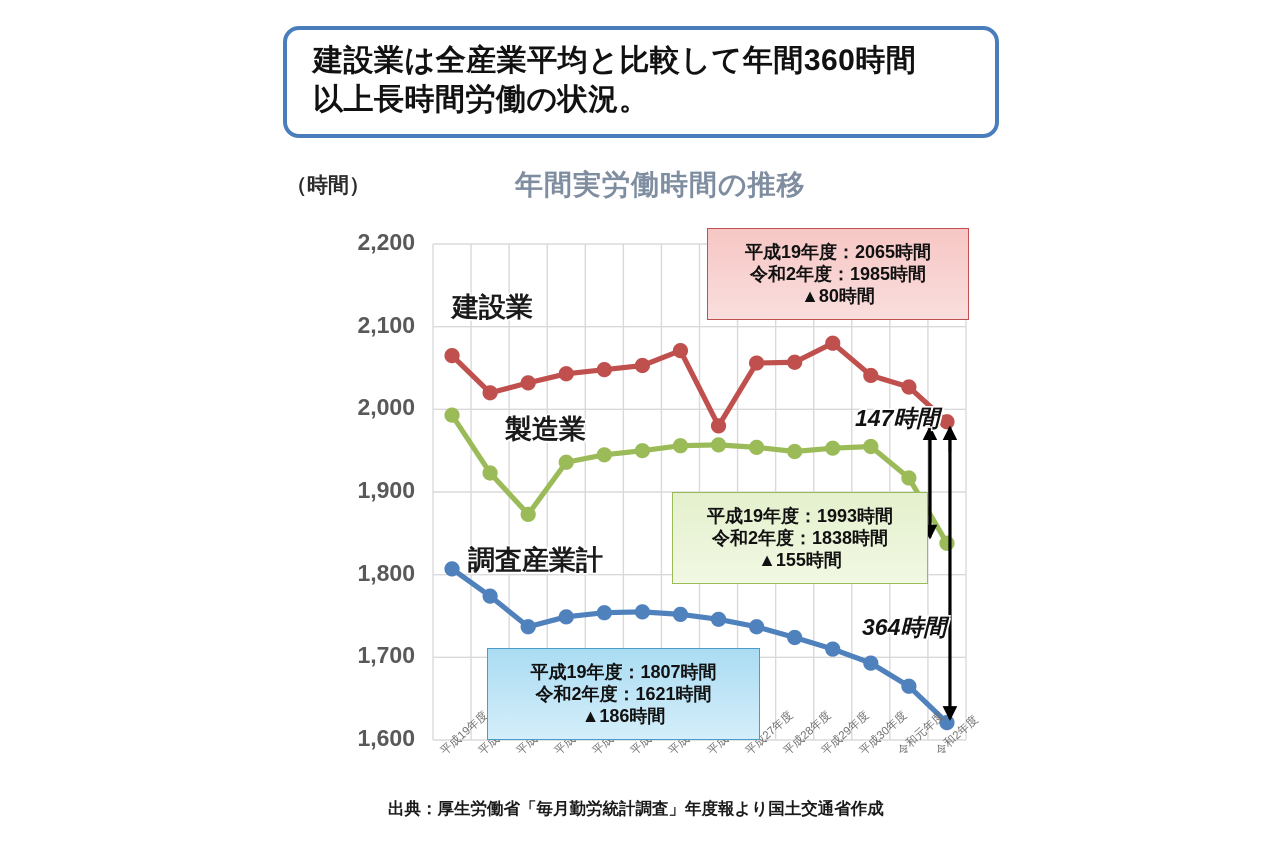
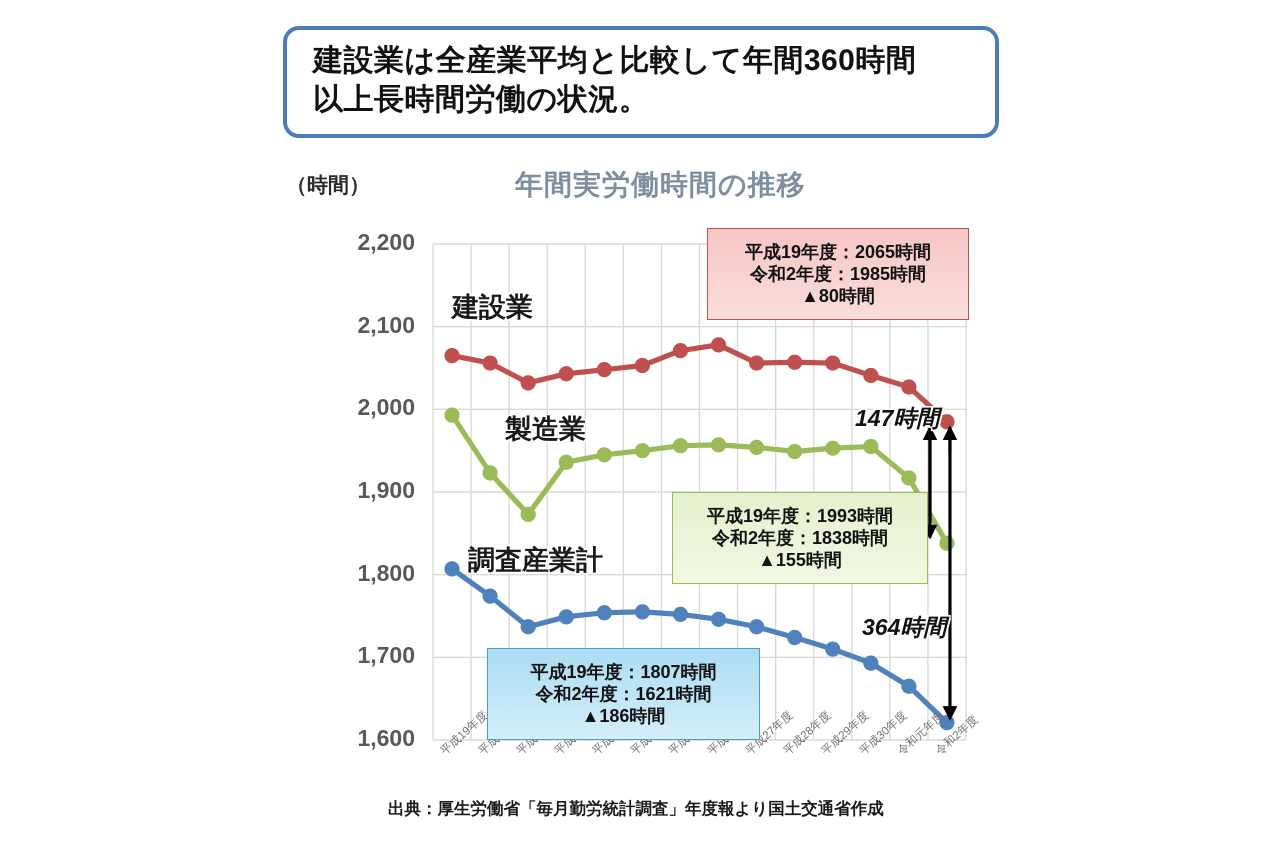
建設業/平成20年度: 2020 -> 2060
建設業/平成26年度: 1980 -> 2080
建設業/平成29年度: 2080 -> 2060
